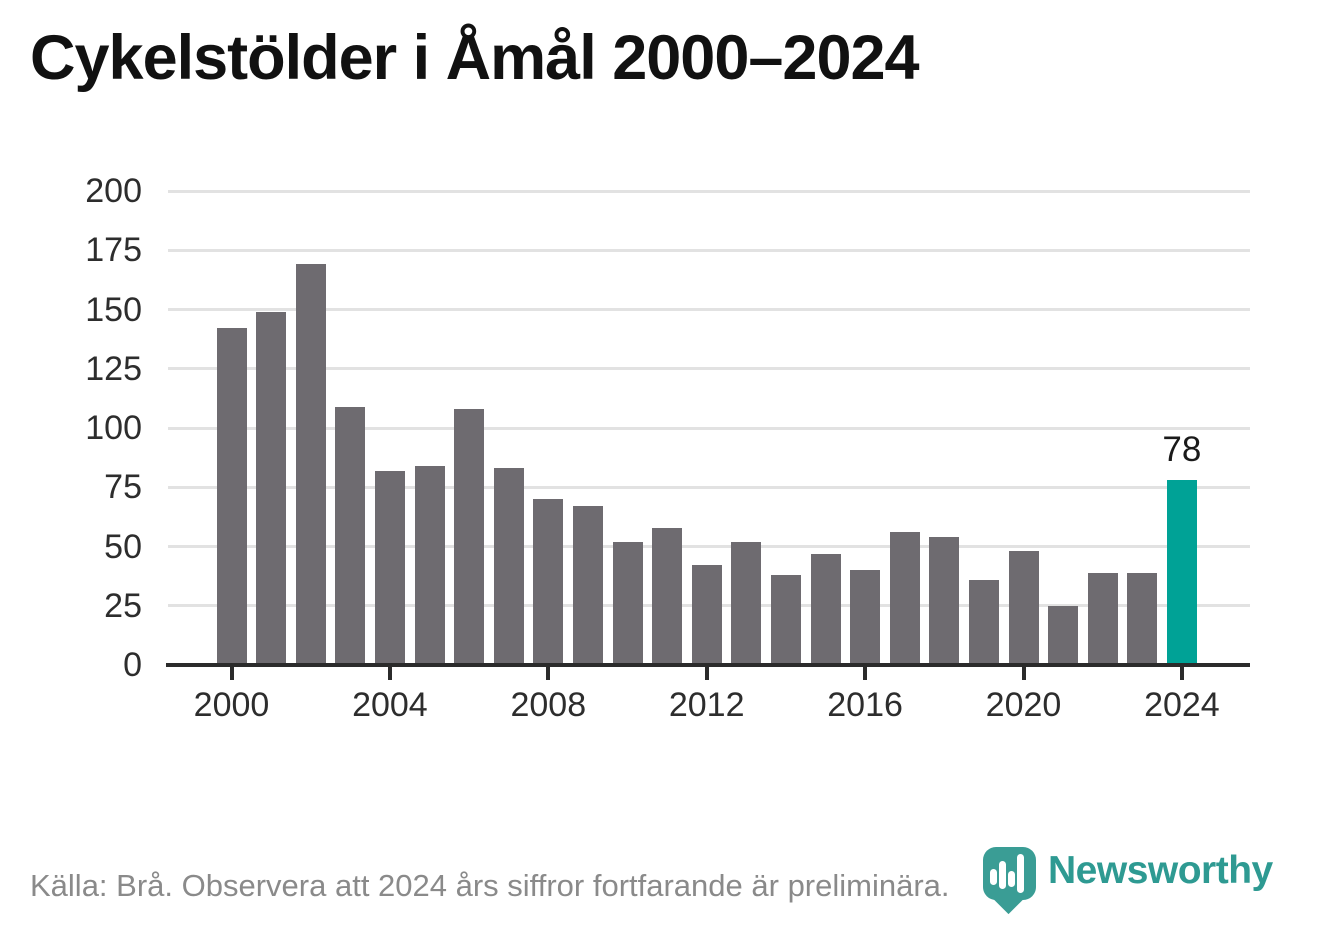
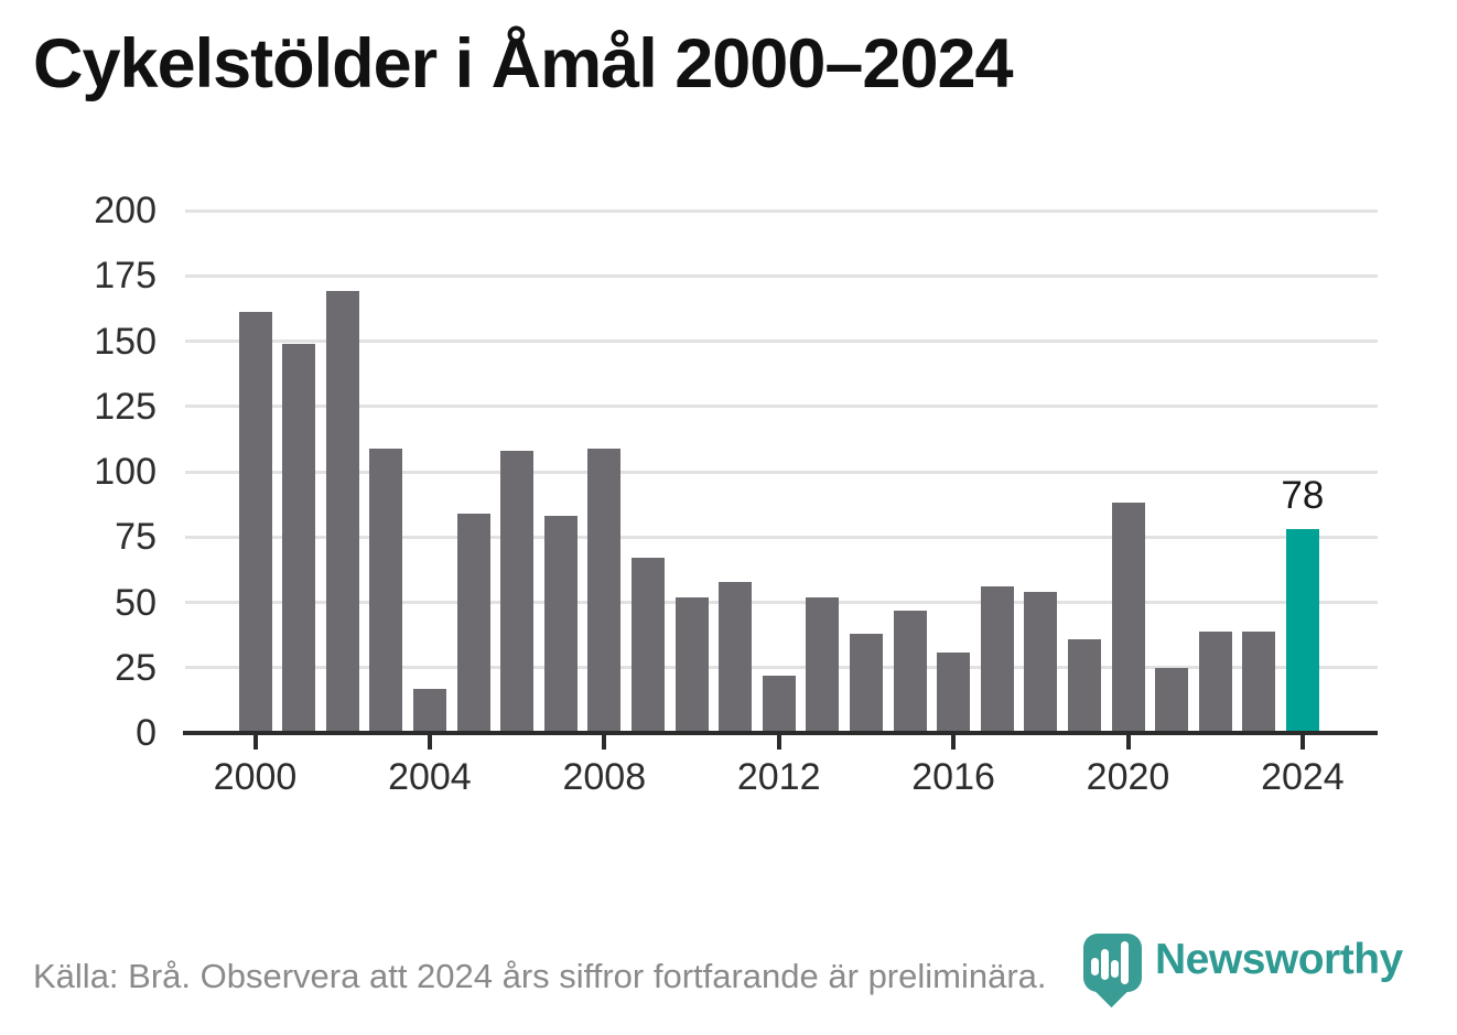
2000: 142 -> 161
2004: 82 -> 17
2008: 70 -> 109
2012: 42 -> 22
2016: 40 -> 31
2020: 48 -> 88
